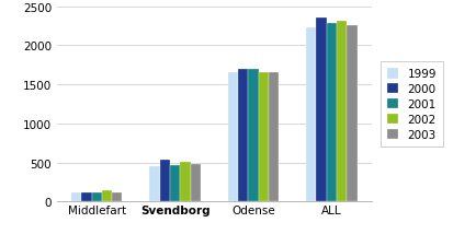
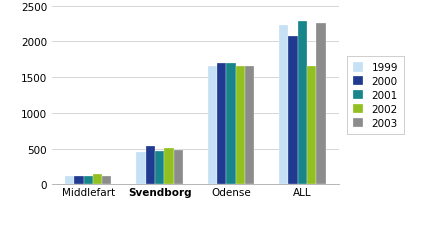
2000/ALL: 2360 -> 2080
2002/ALL: 2310 -> 1660
